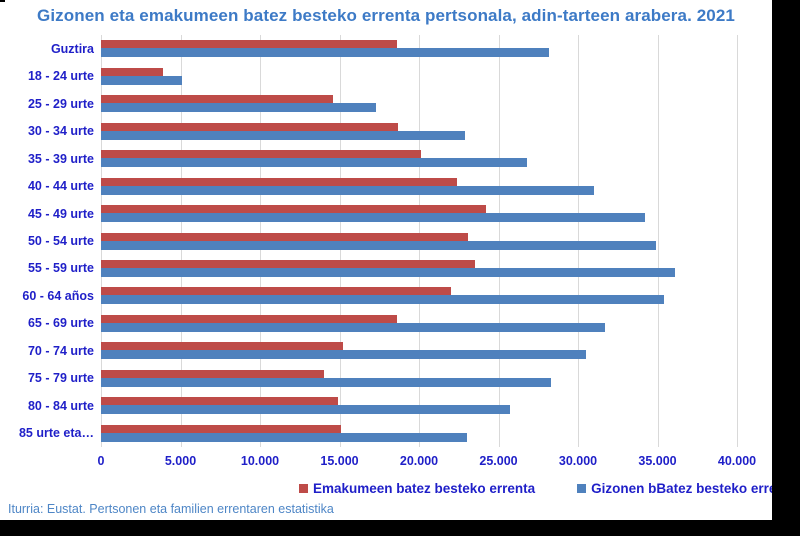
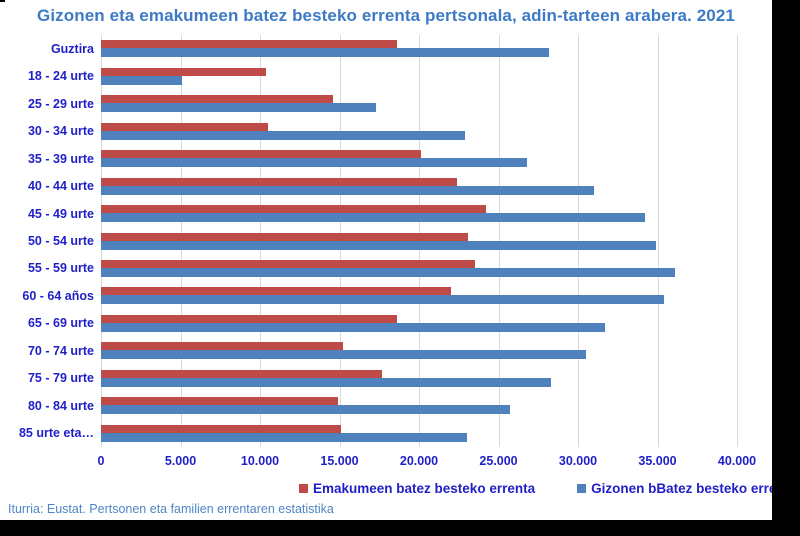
Emakumeen batez besteko errenta/18 - 24 urte: 3900 -> 10400
Emakumeen batez besteko errenta/30 - 34 urte: 18700 -> 10500
Emakumeen batez besteko errenta/75 - 79 urte: 14000 -> 17700
